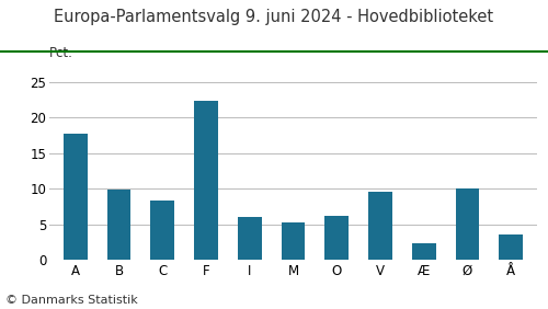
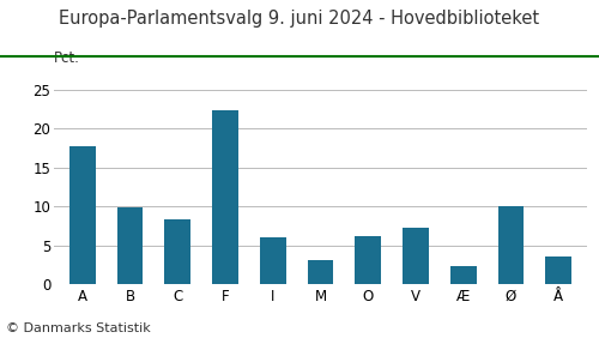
M: 5.2 -> 3.0
V: 9.6 -> 7.2
